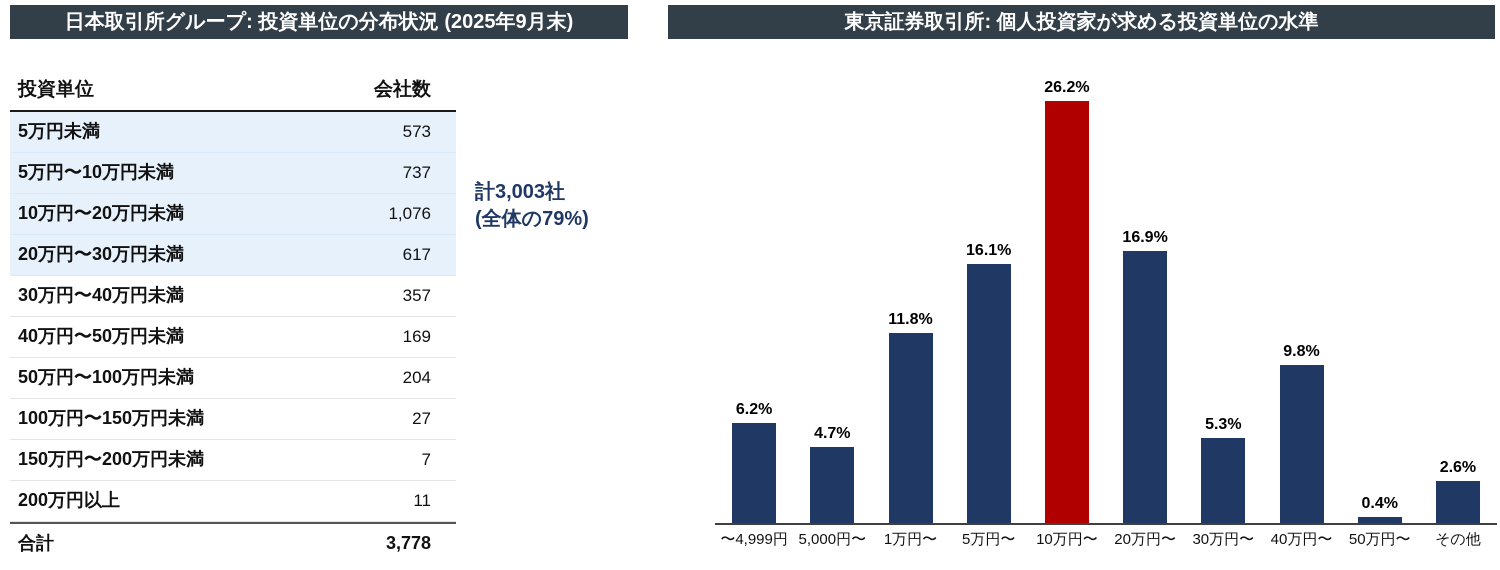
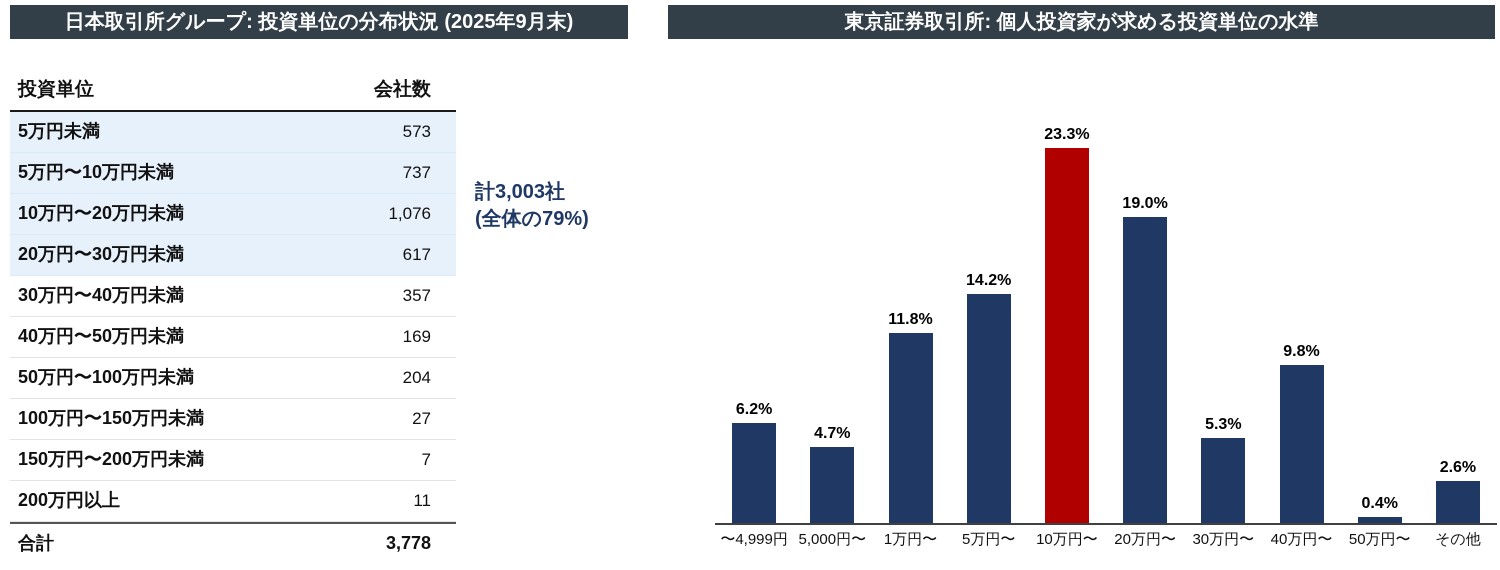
5万円〜: 16.1% -> 14.2%
10万円〜: 26.2% -> 23.3%
20万円〜: 16.9% -> 19.0%
